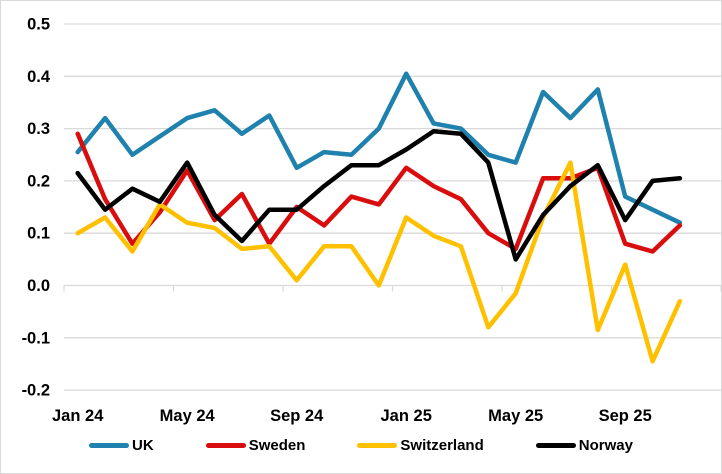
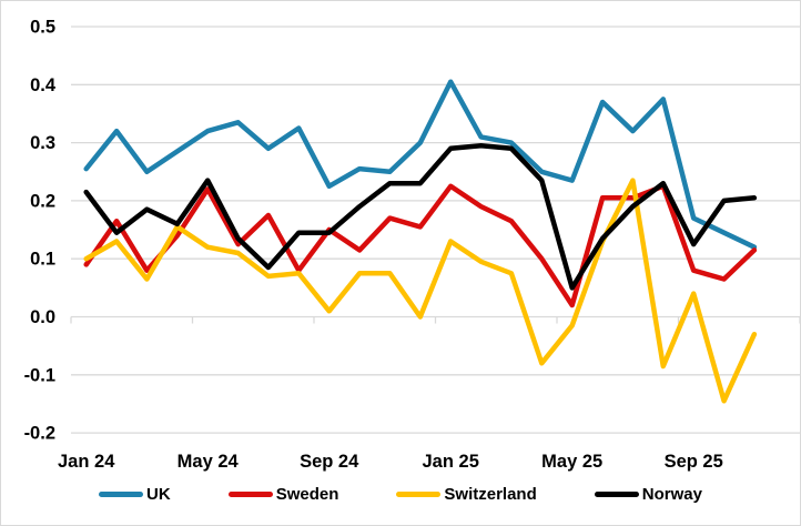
Sweden/Jan 24: 0.29 -> 0.09
Norway/Jan 25: 0.26 -> 0.29
Sweden/May 25: 0.07 -> 0.02
